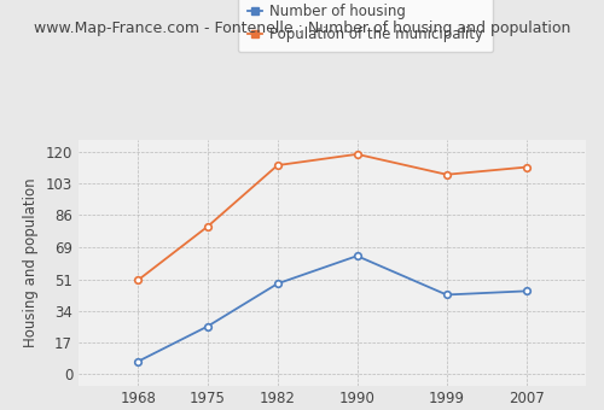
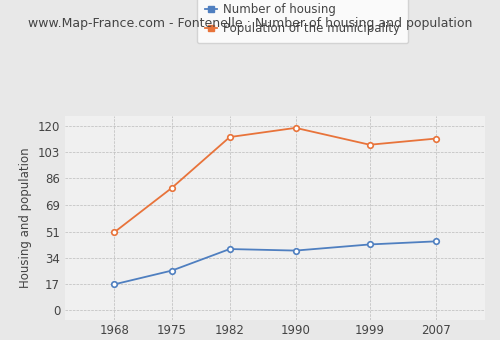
Number of housing/1968: 7 -> 17
Number of housing/1982: 49 -> 40
Number of housing/1990: 64 -> 39
